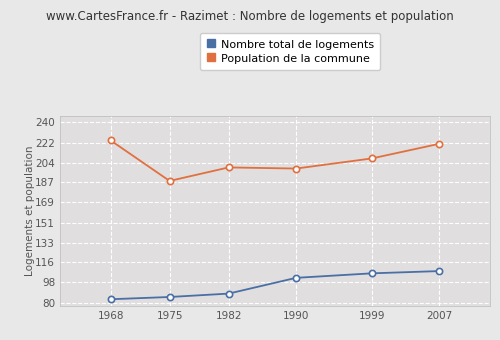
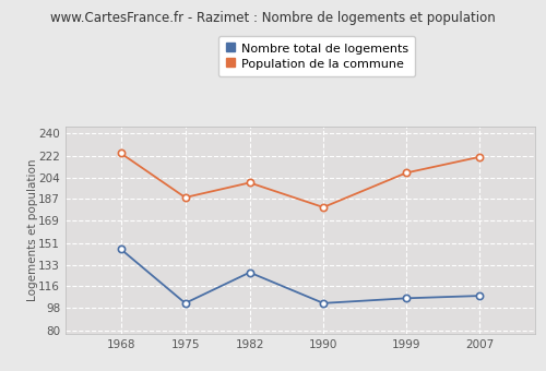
Nombre total de logements/1968: 83 -> 146
Nombre total de logements/1975: 85 -> 102
Nombre total de logements/1982: 88 -> 127
Population de la commune/1990: 199 -> 180
